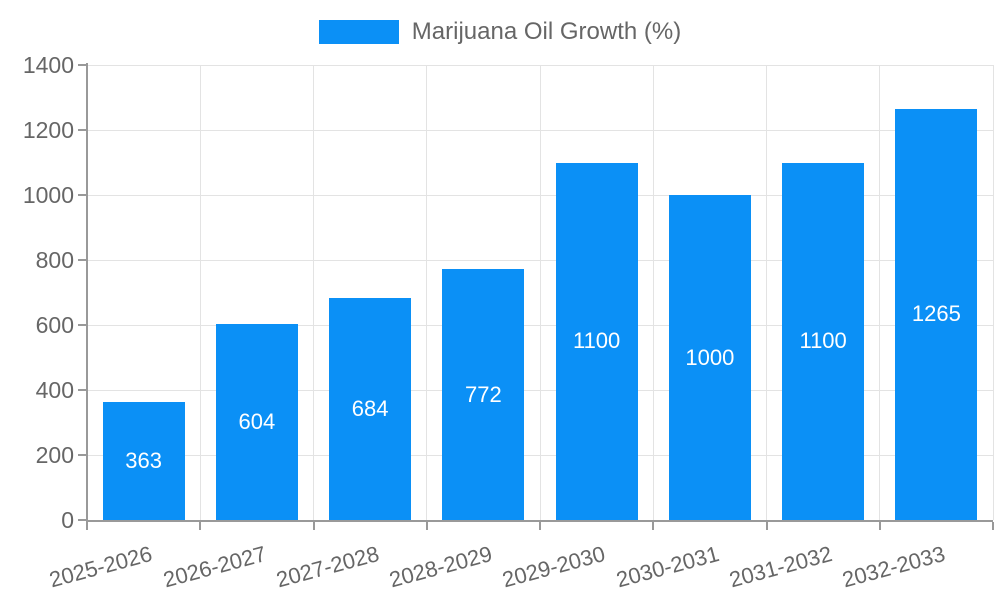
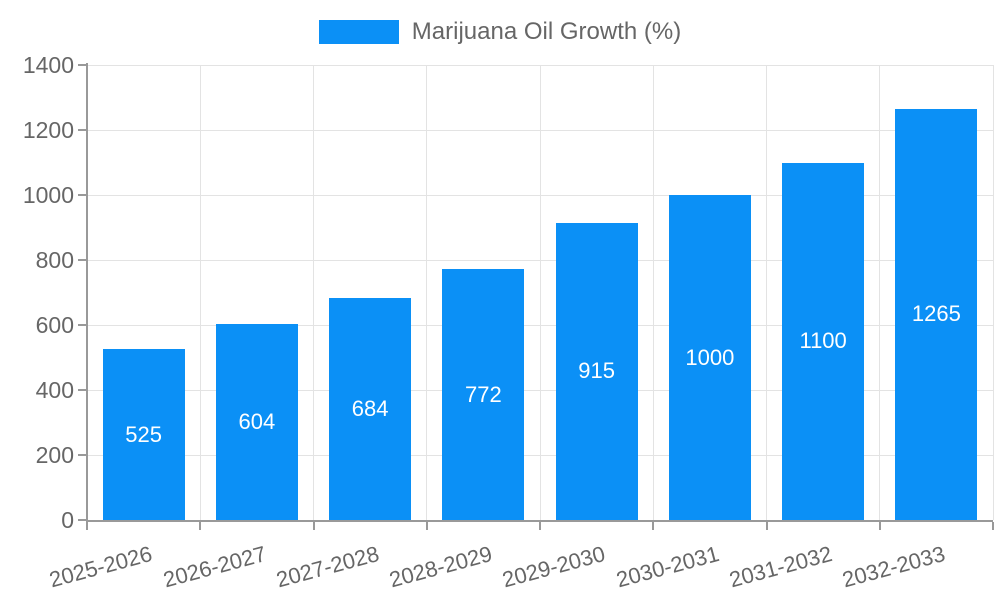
2025-2026: 363 -> 525
2029-2030: 1100 -> 915
